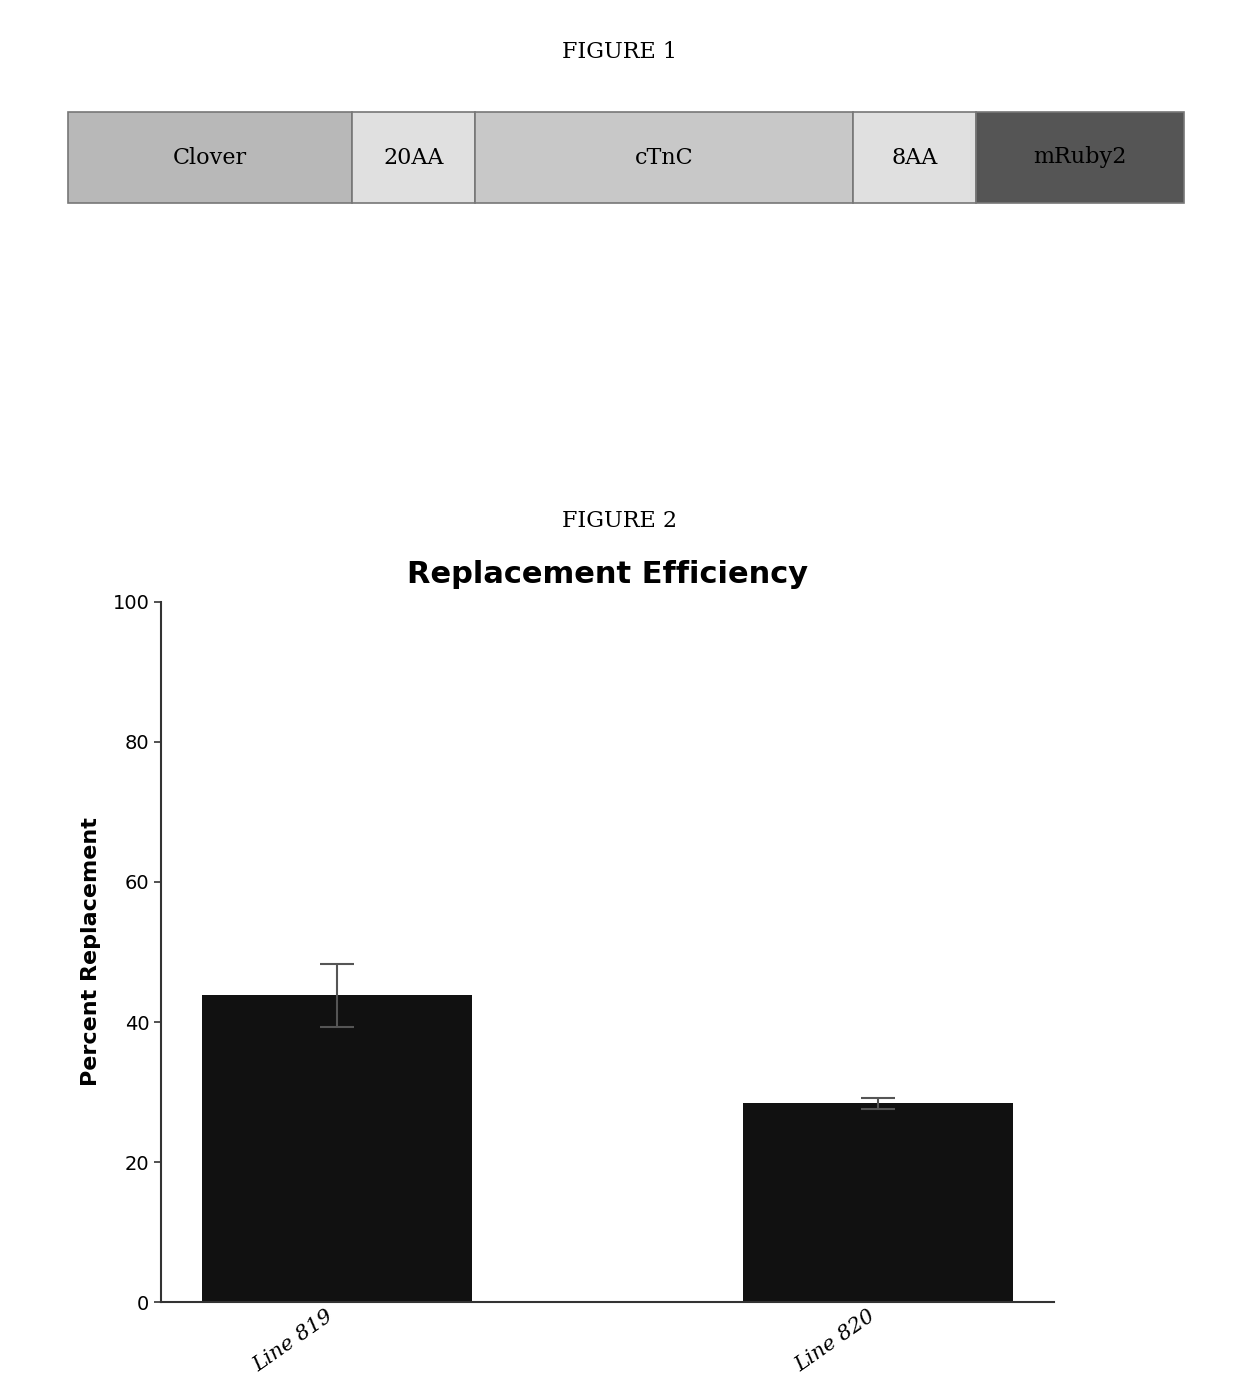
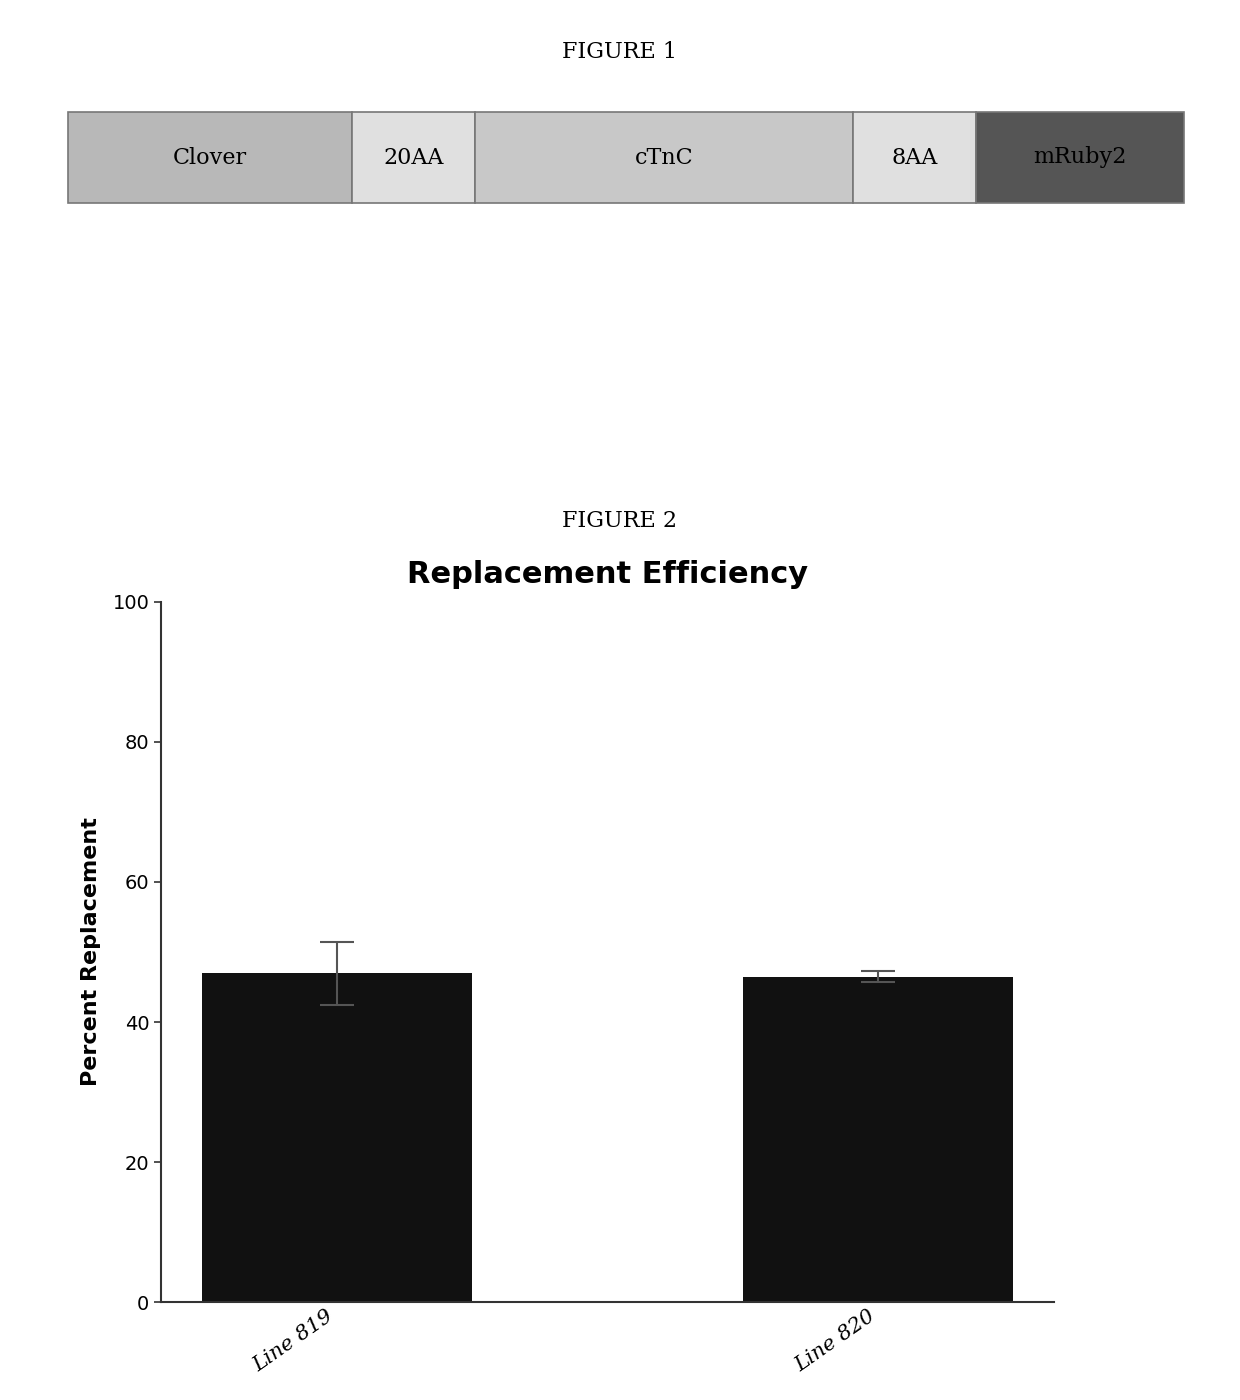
Line 819: 43.8 -> 47.0
Line 820: 28.4 -> 46.5
